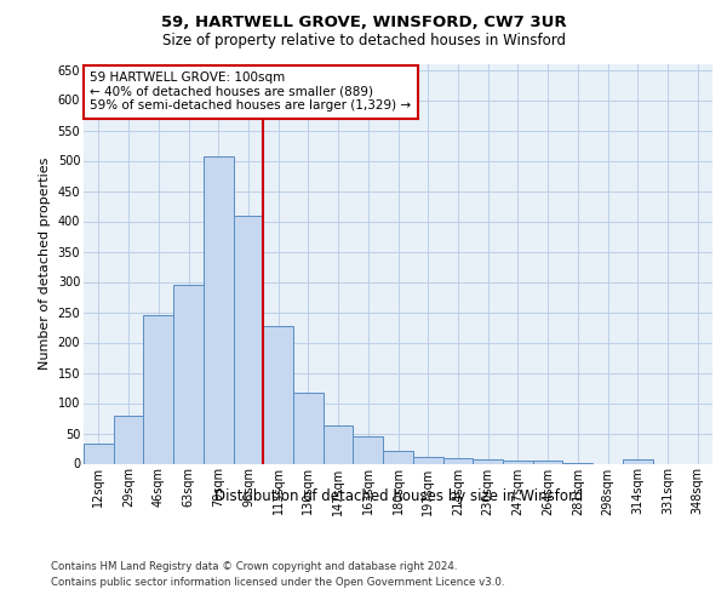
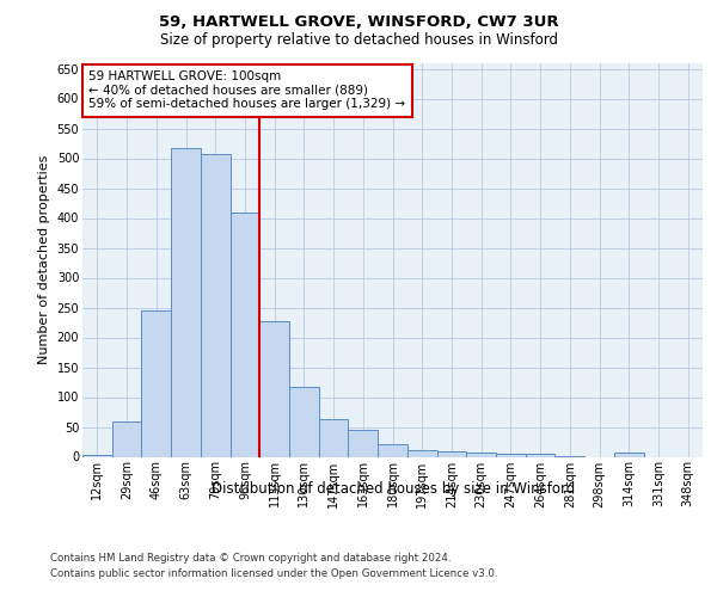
12sqm: 34 -> 3
29sqm: 80 -> 60
63sqm: 296 -> 518
